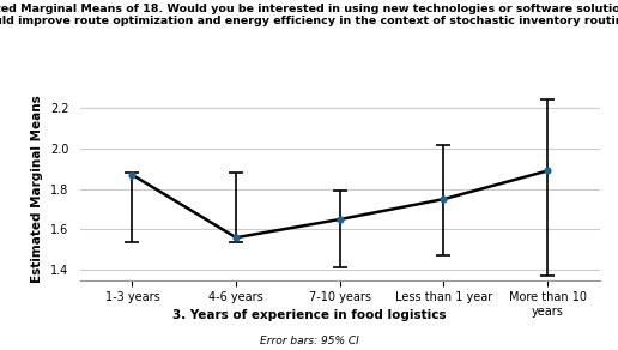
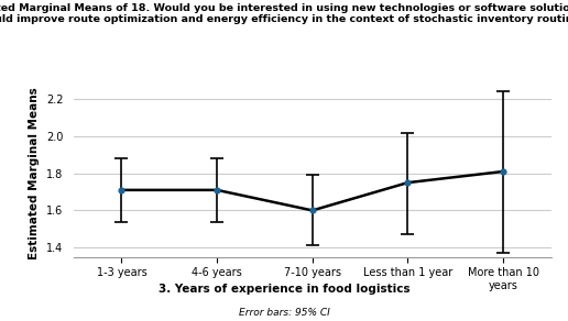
1-3 years: 1.87 -> 1.71
4-6 years: 1.56 -> 1.71
7-10 years: 1.65 -> 1.60
More than 10 years: 1.89 -> 1.81
